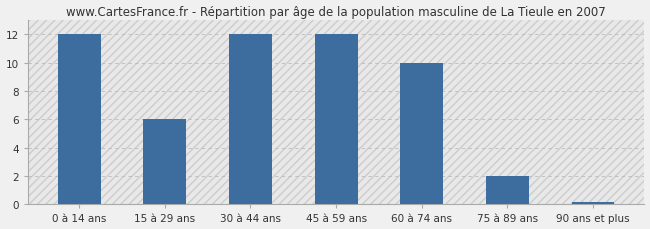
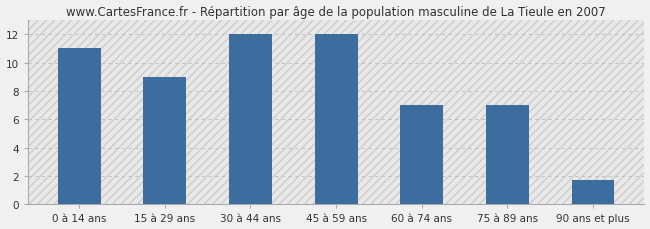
0 à 14 ans: 12.0 -> 11.0
15 à 29 ans: 6.0 -> 9.0
60 à 74 ans: 10.0 -> 7.0
75 à 89 ans: 2.0 -> 7.0
90 ans et plus: 0.1 -> 1.7
